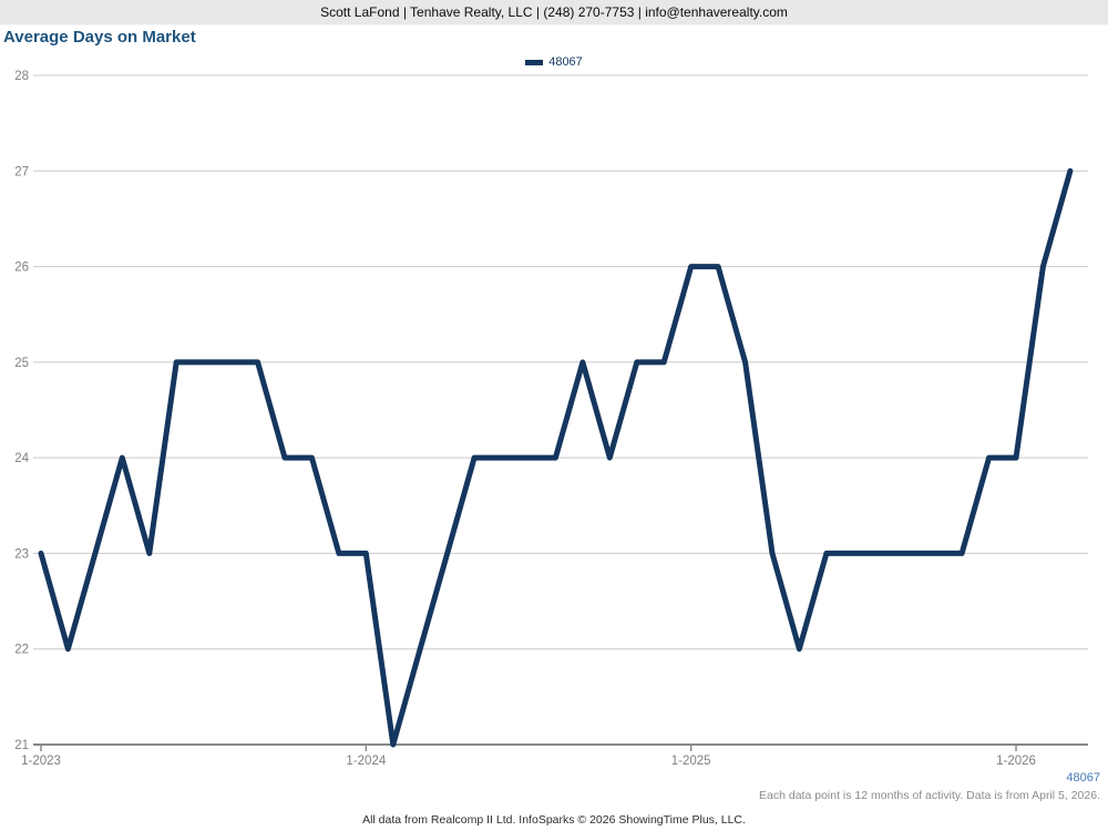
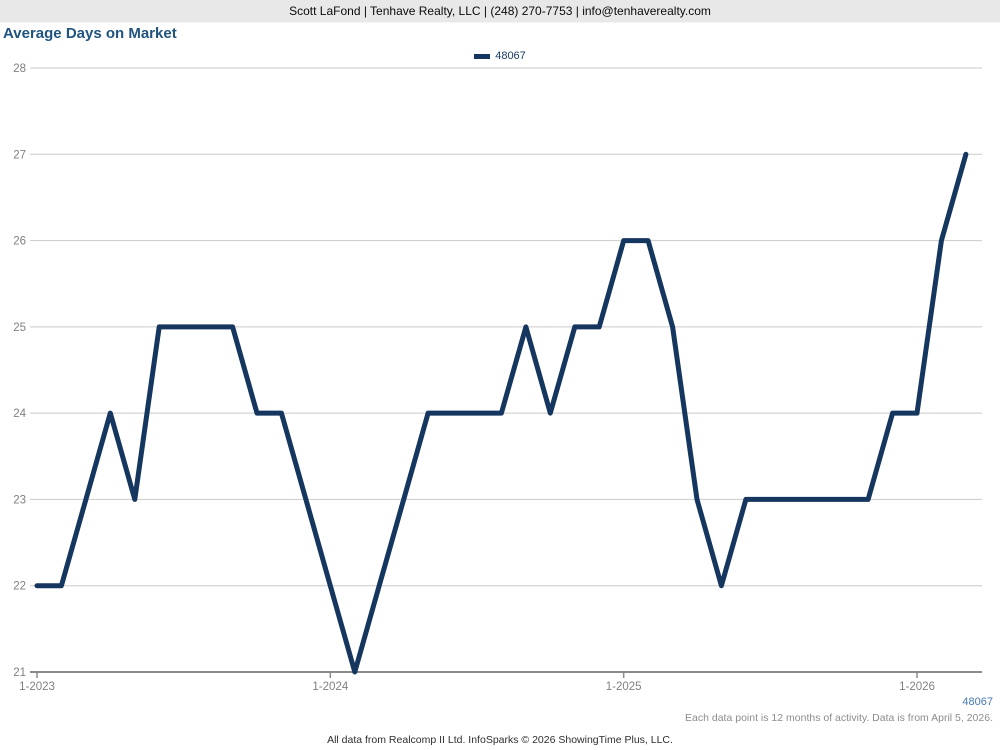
1-2023: 23 -> 22
1-2024: 23 -> 22
